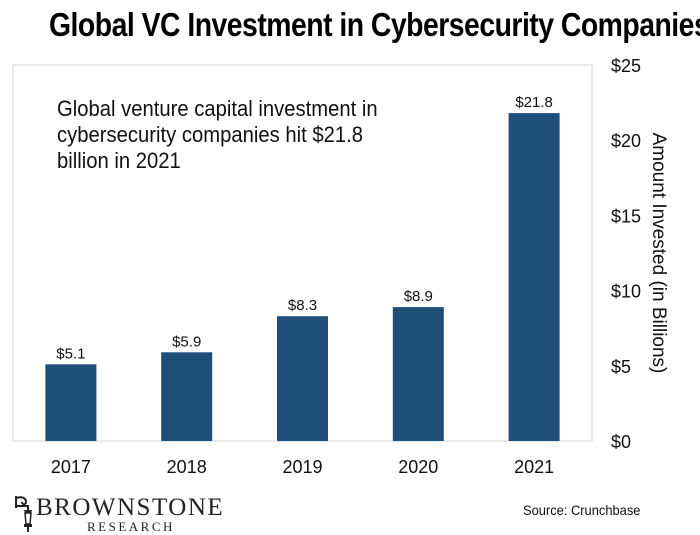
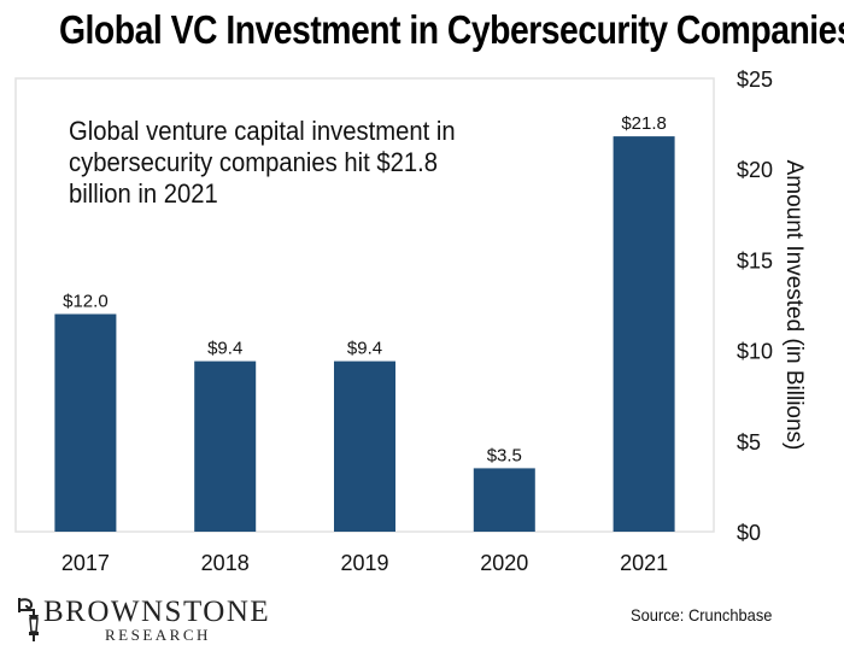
2017: $5.1 -> $12.0
2018: $5.9 -> $9.4
2019: $8.3 -> $9.4
2020: $8.9 -> $3.5
